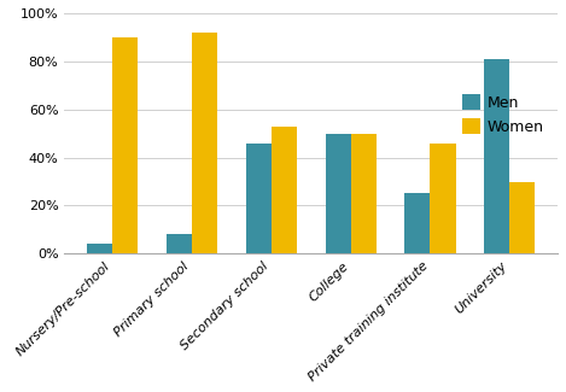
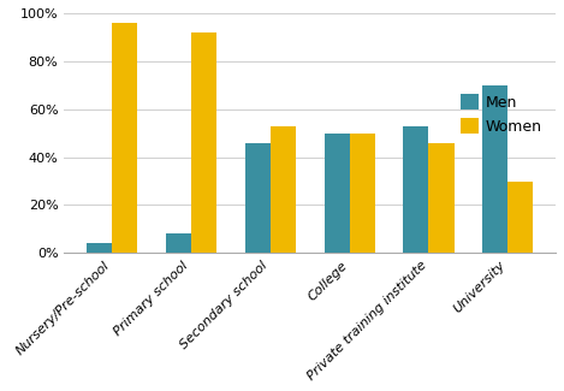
Women/Nursery/Pre-school: 90% -> 96%
Men/Private training institute: 25% -> 53%
Men/University: 81% -> 70%
